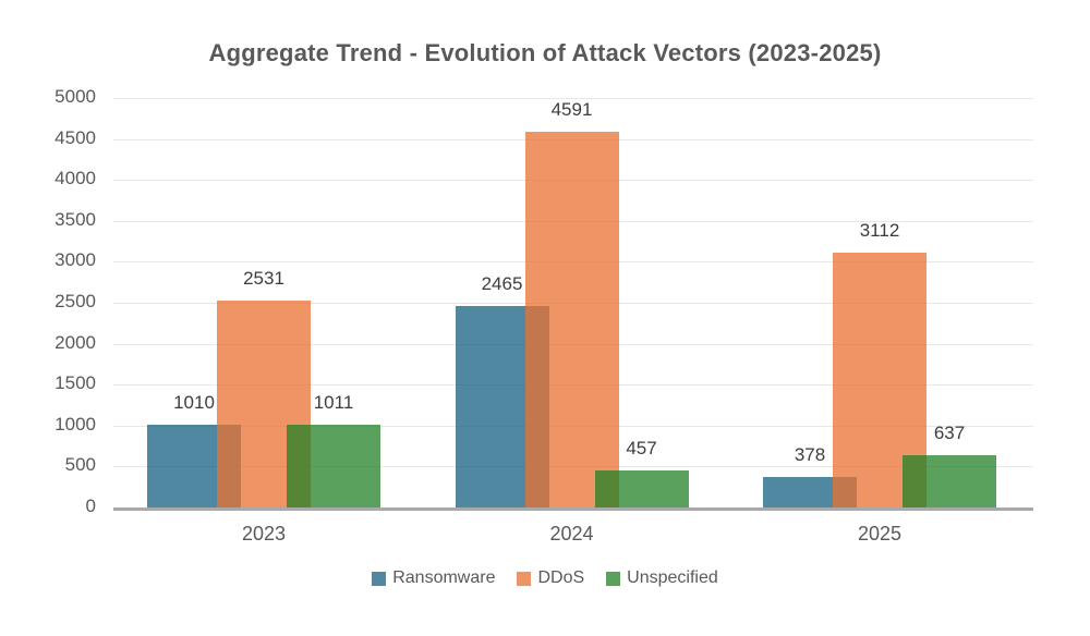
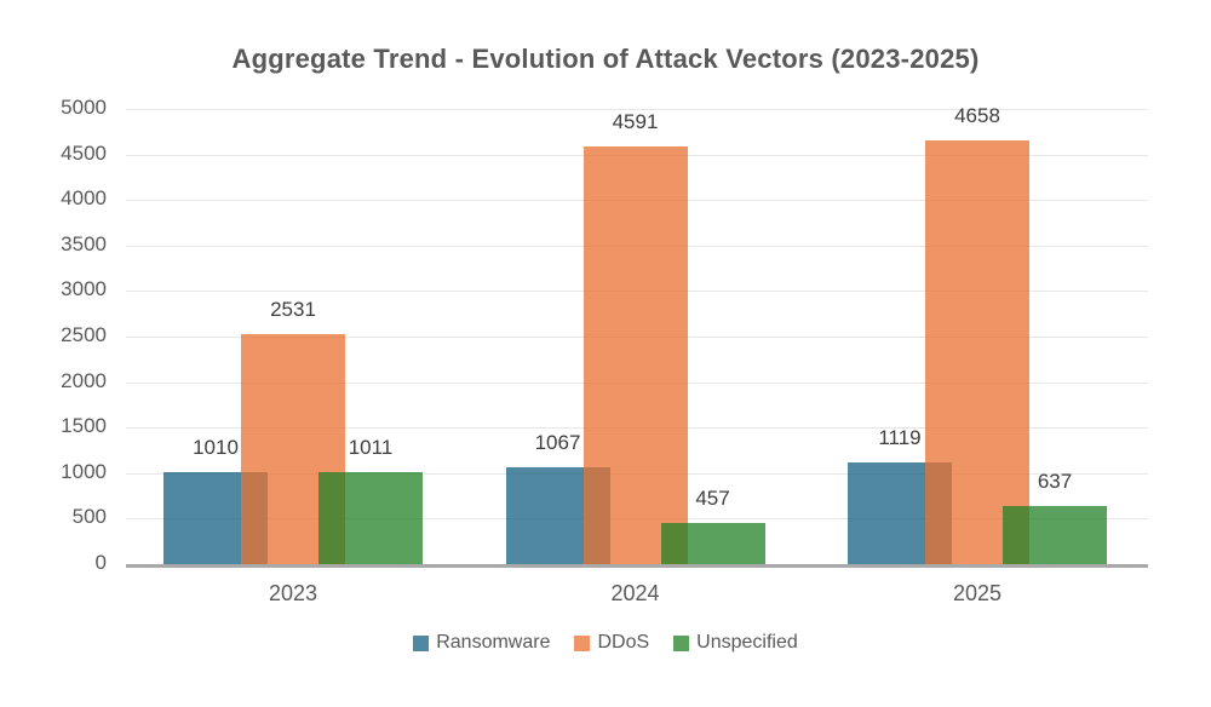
Ransomware/2024: 2465 -> 1067
Ransomware/2025: 378 -> 1119
DDoS/2025: 3112 -> 4658
